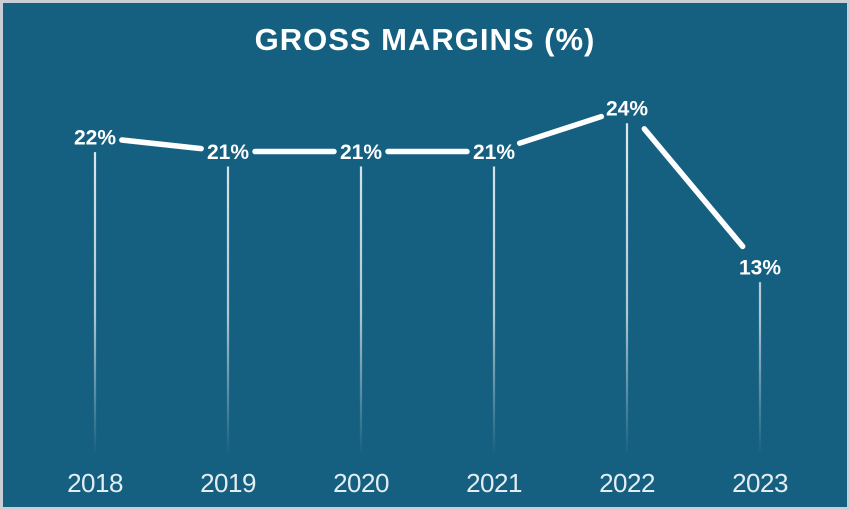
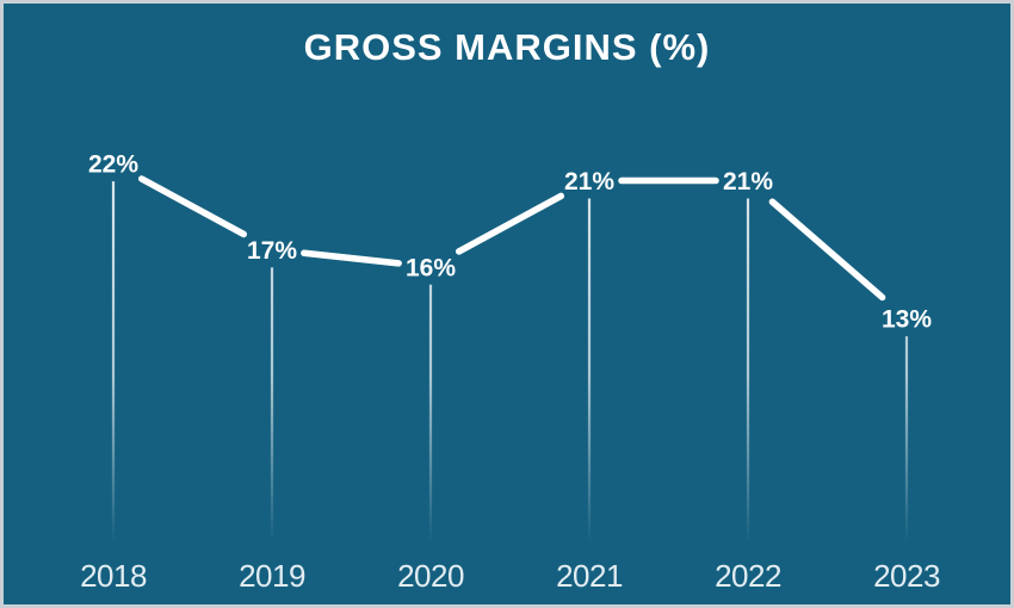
2019: 21% -> 17%
2020: 21% -> 16%
2022: 24% -> 21%
